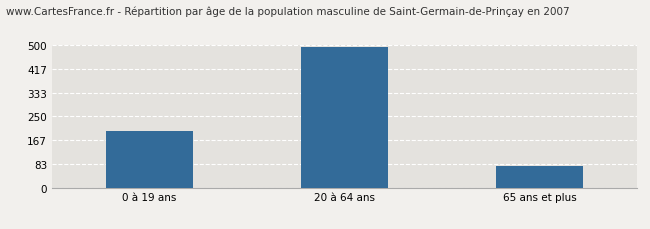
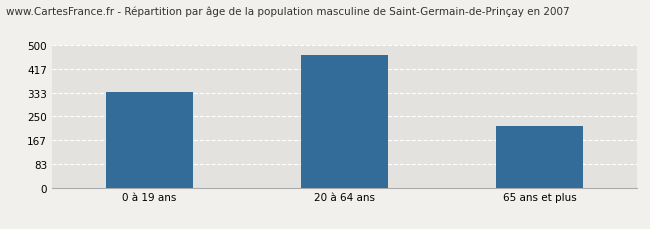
0 à 19 ans: 200 -> 335
20 à 64 ans: 493 -> 465
65 ans et plus: 75 -> 215
